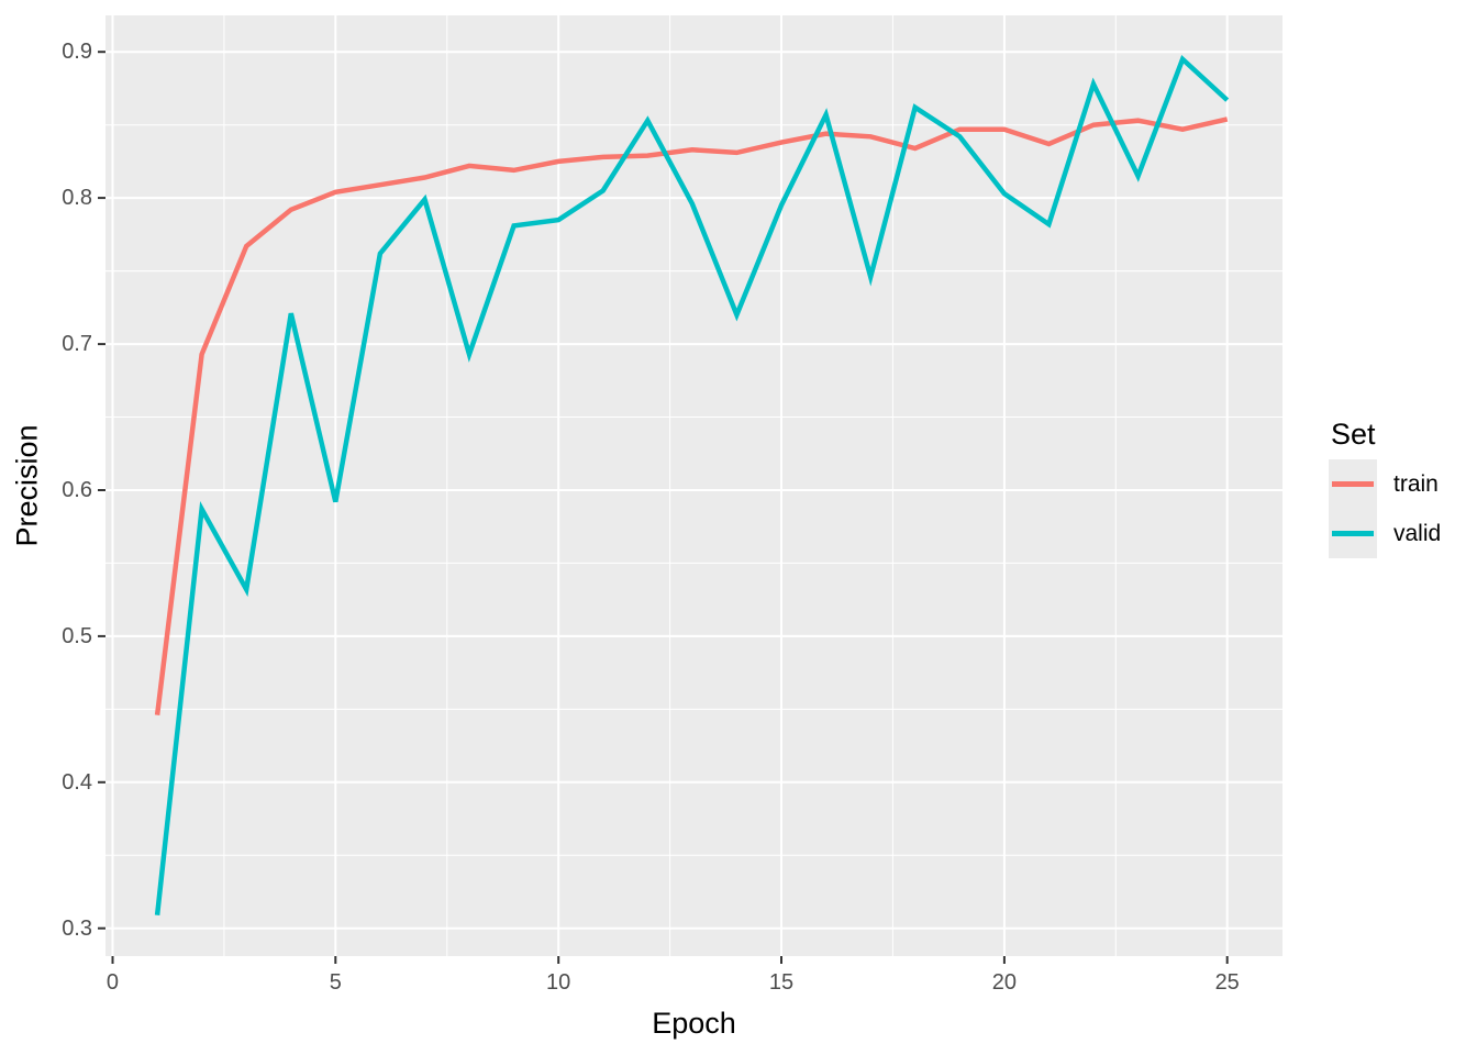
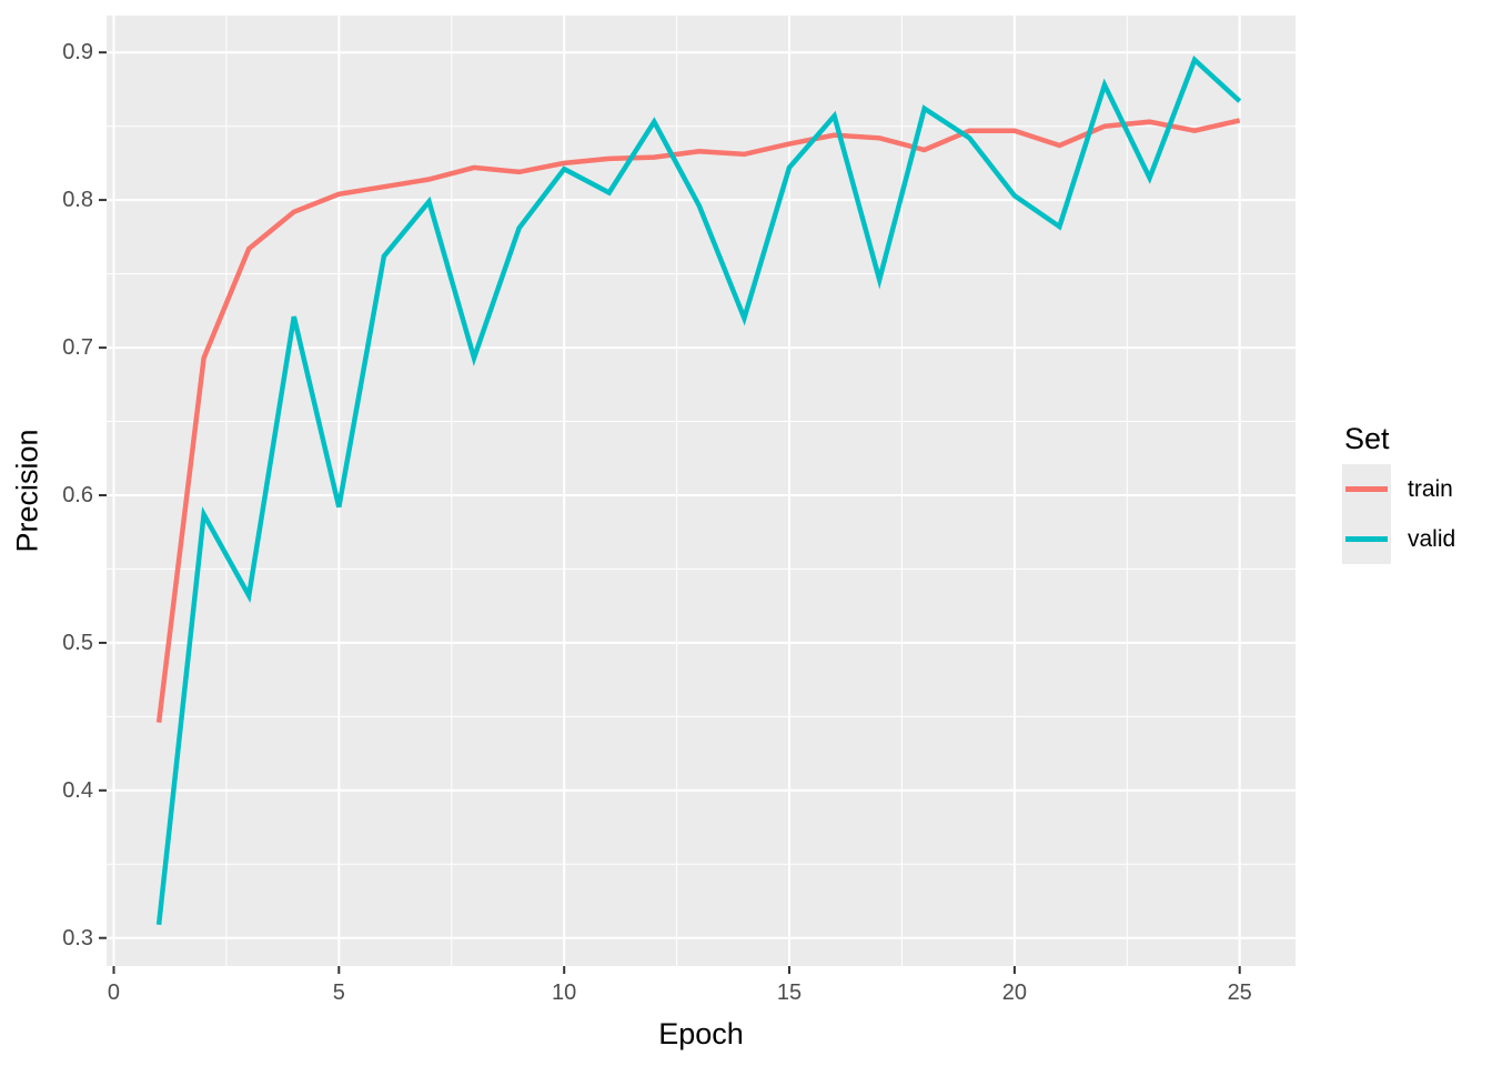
valid/10: 0.785 -> 0.821
valid/15: 0.795 -> 0.822
